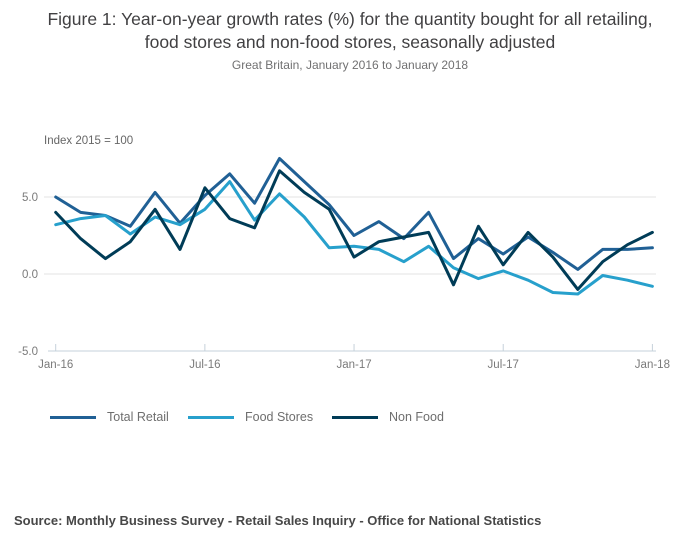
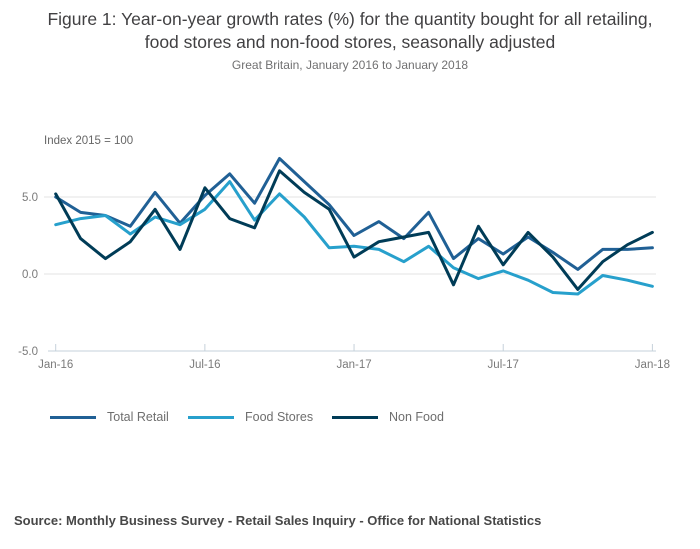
Non Food/Jan-16: 4.0 -> 5.2
